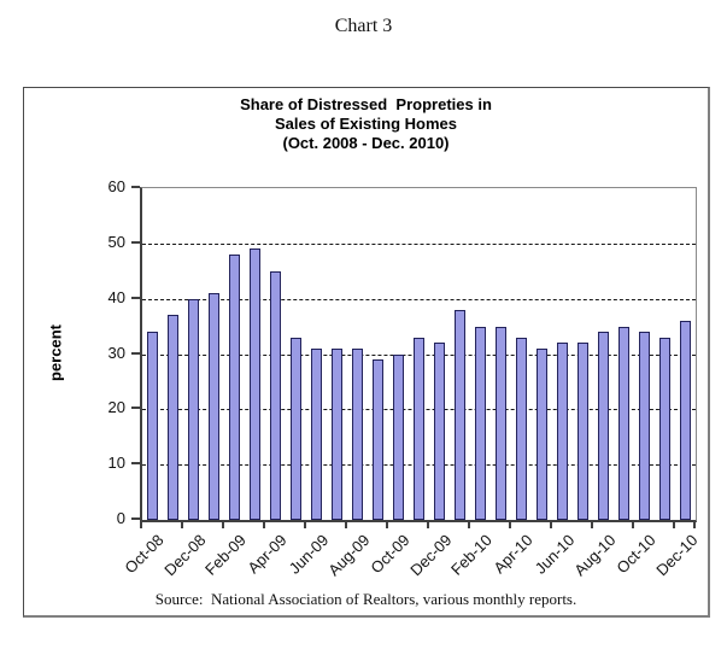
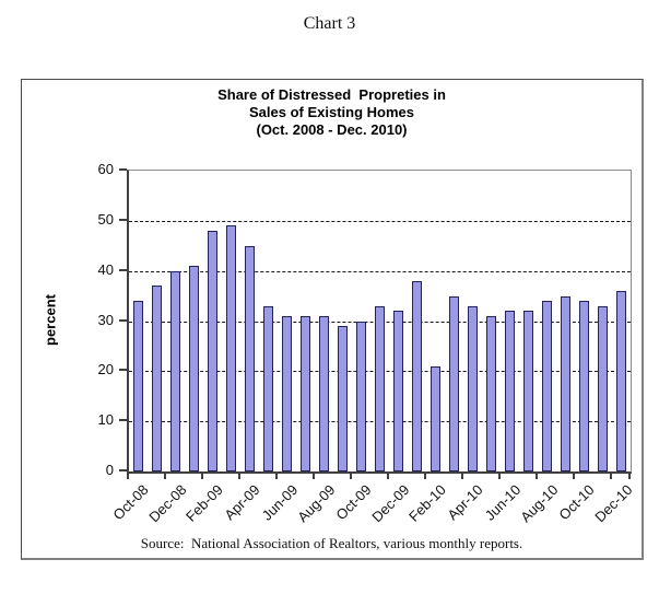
Feb-10: 35 -> 21
